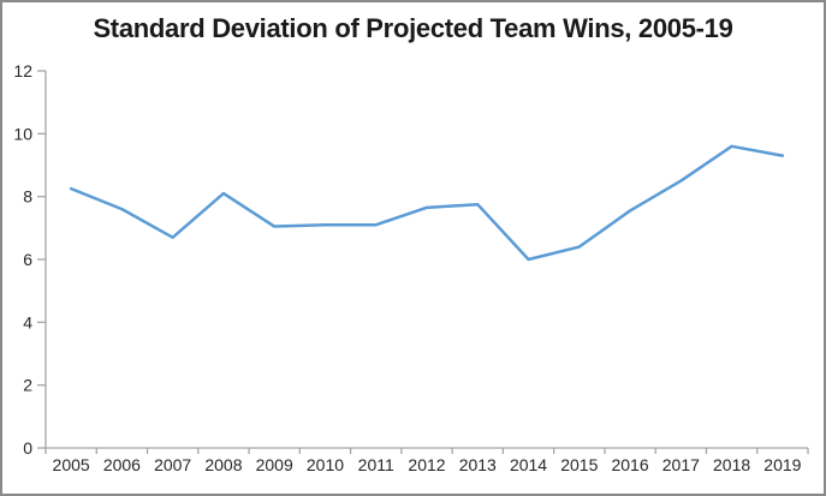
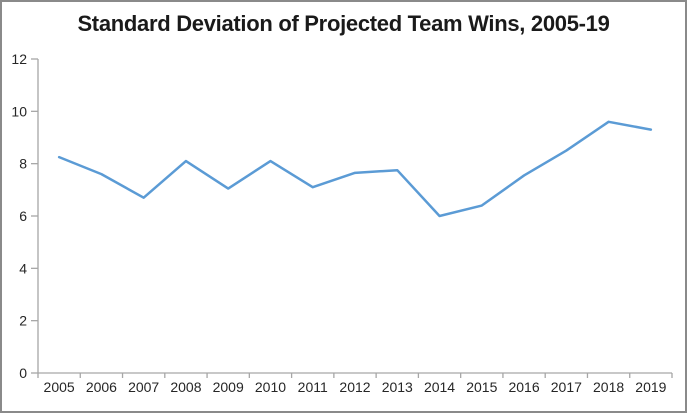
2010: 7.1 -> 8.1
